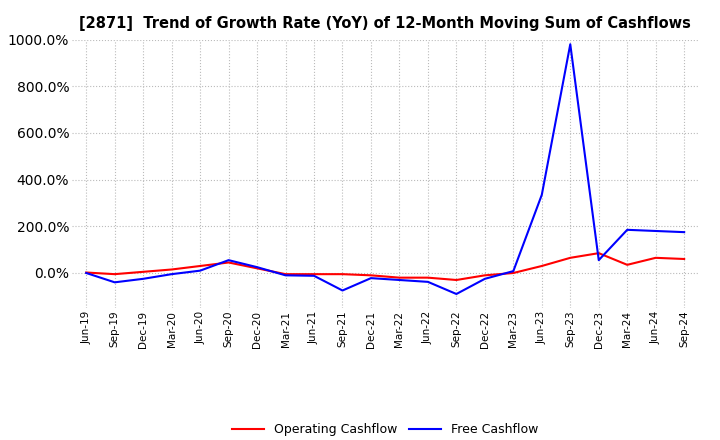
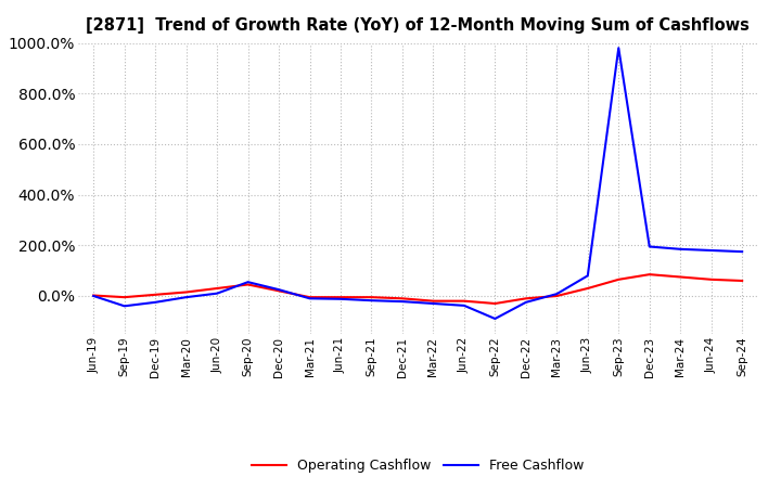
Free Cashflow/Sep-21: -75% -> -18%
Free Cashflow/Jun-23: 335% -> 80%
Free Cashflow/Dec-23: 55% -> 195%
Operating Cashflow/Mar-24: 35% -> 75%
